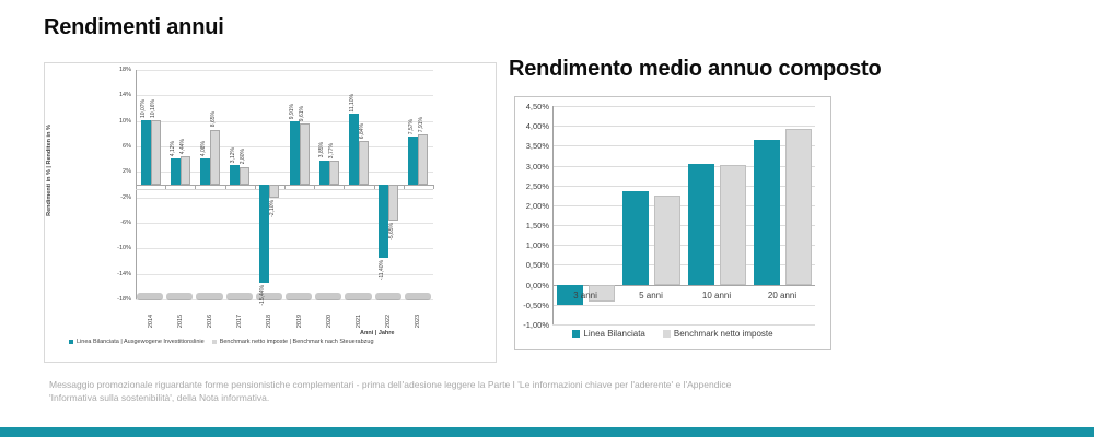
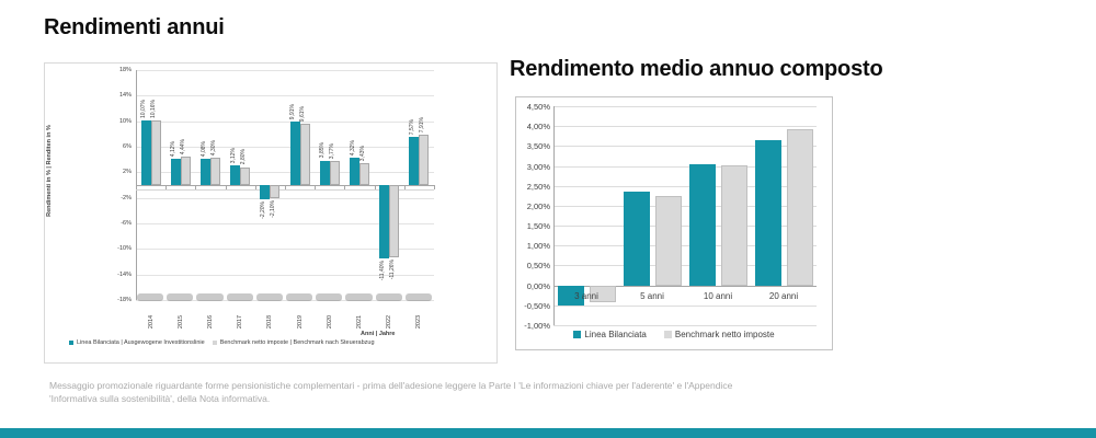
Rendimenti annui/Benchmark netto imposte | Benchmark nach Steuerabzug/2016: 8,65% -> 4,30%
Rendimenti annui/Linea Bilanciata | Ausgewogene Investitionslinie/2018: -15,44% -> -2,20%
Rendimenti annui/Linea Bilanciata | Ausgewogene Investitionslinie/2021: 11,10% -> 4,32%
Rendimenti annui/Benchmark netto imposte | Benchmark nach Steuerabzug/2021: 6,84% -> 3,43%
Rendimenti annui/Benchmark netto imposte | Benchmark nach Steuerabzug/2022: -5,65% -> -11,26%
